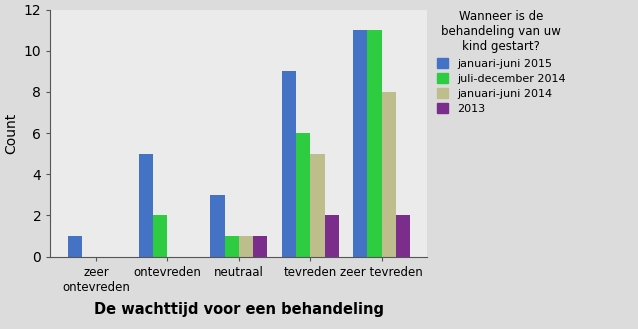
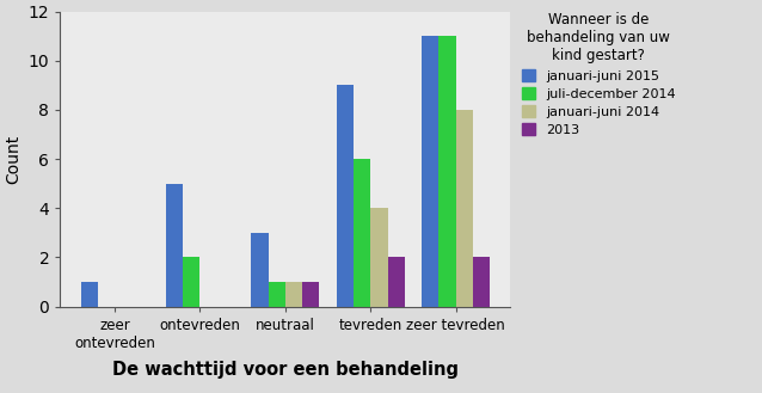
januari-juni 2014/tevreden: 5 -> 4
